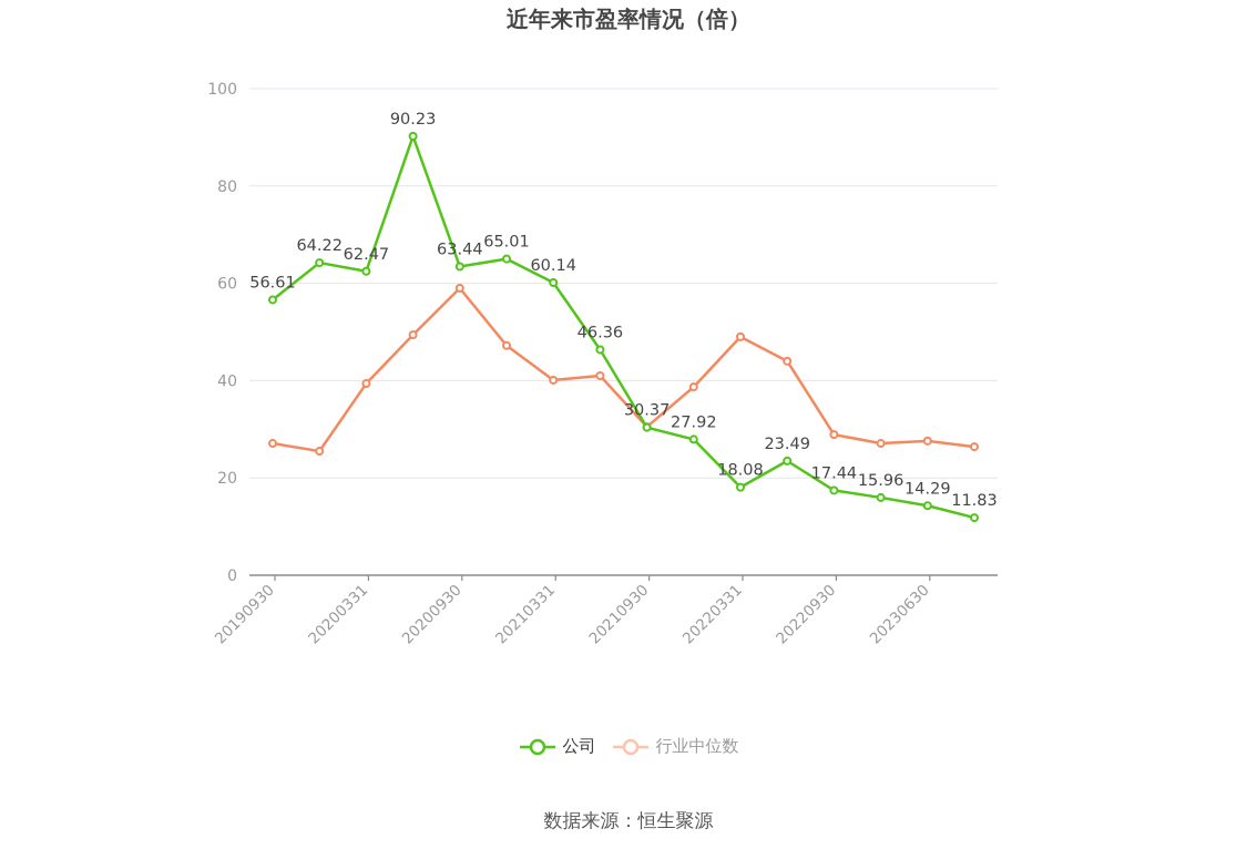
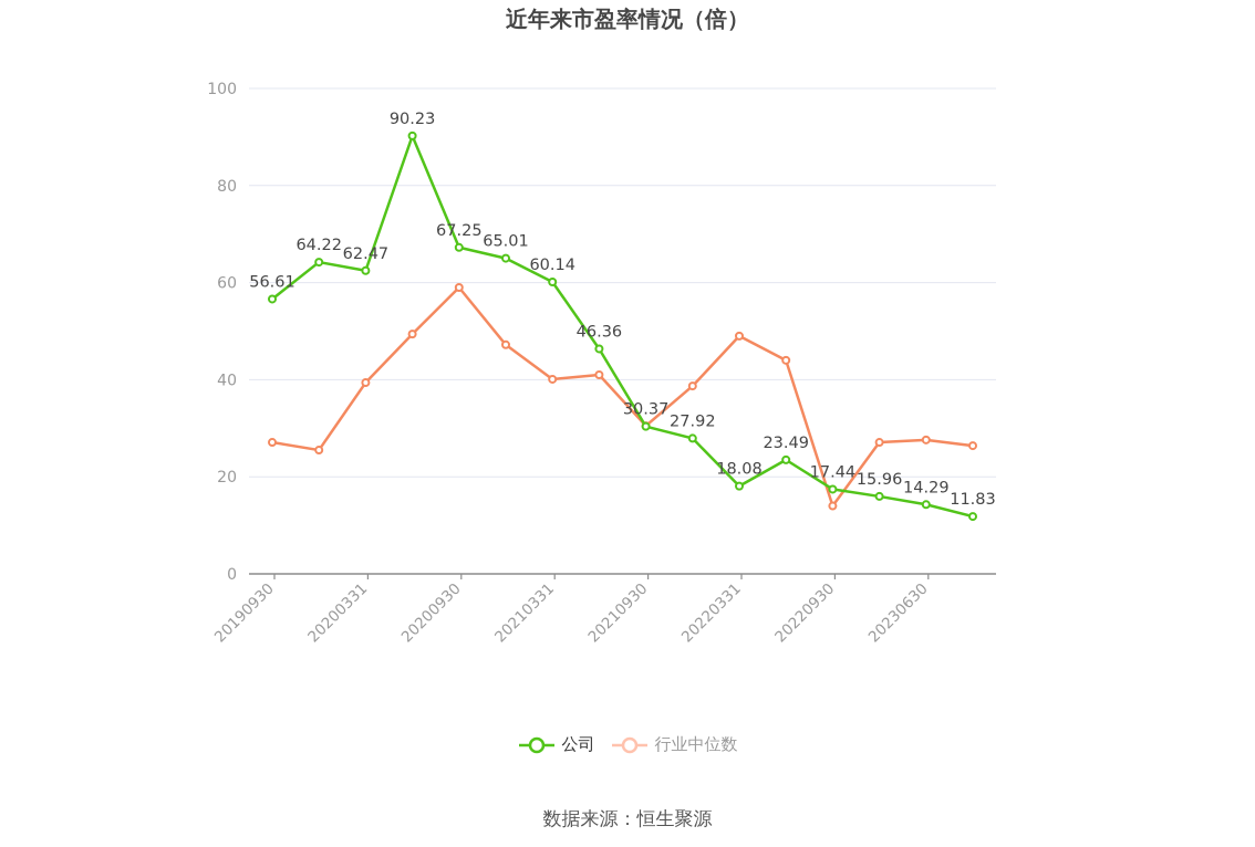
公司/20200930: 63.44 -> 67.25
行业中位数/20220930: 29 -> 14
